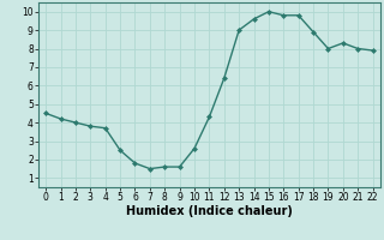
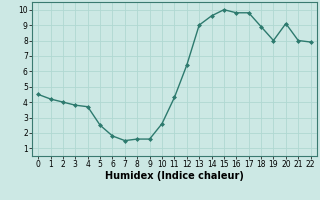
20: 8.3 -> 9.1
